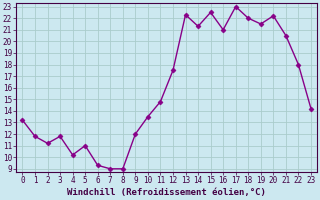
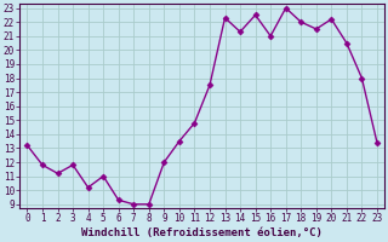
23: 14.2 -> 13.4
